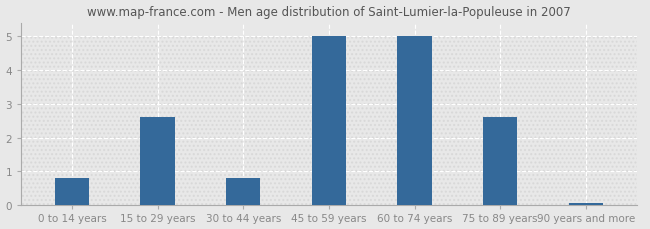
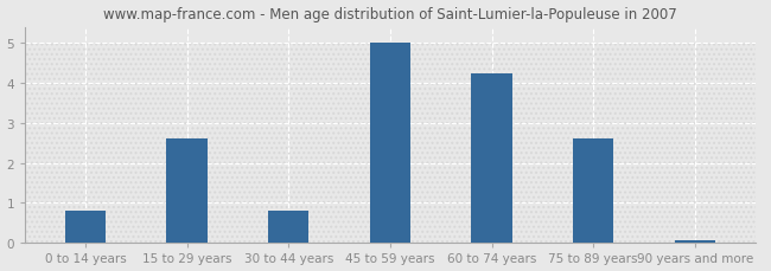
60 to 74 years: 5.00 -> 4.25
